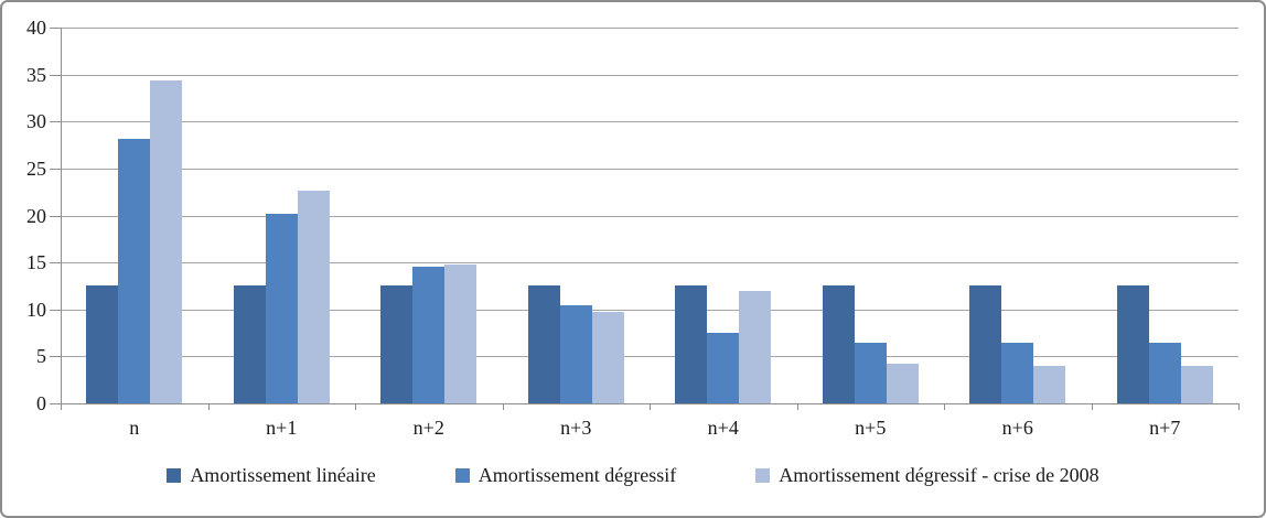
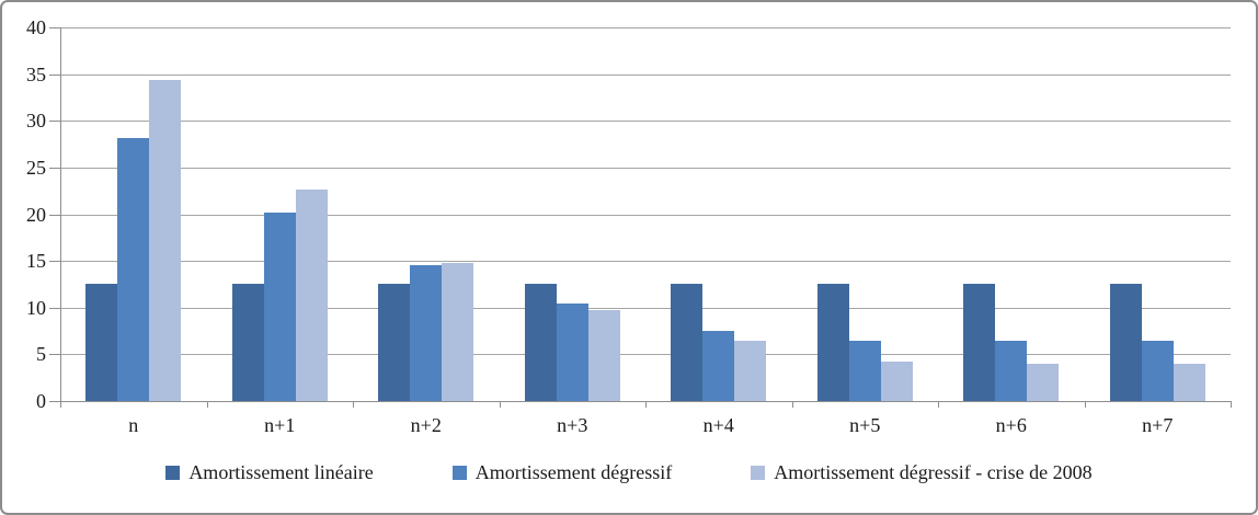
Amortissement dégressif - crise de 2008/n+4: 12 -> 6
